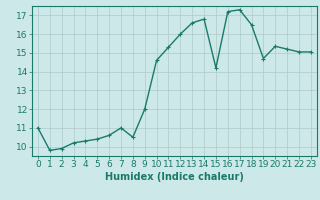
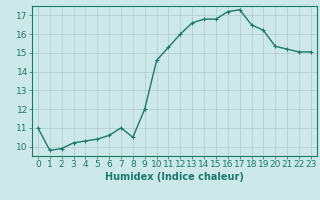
15: 14.2 -> 16.8
19: 14.7 -> 16.2
